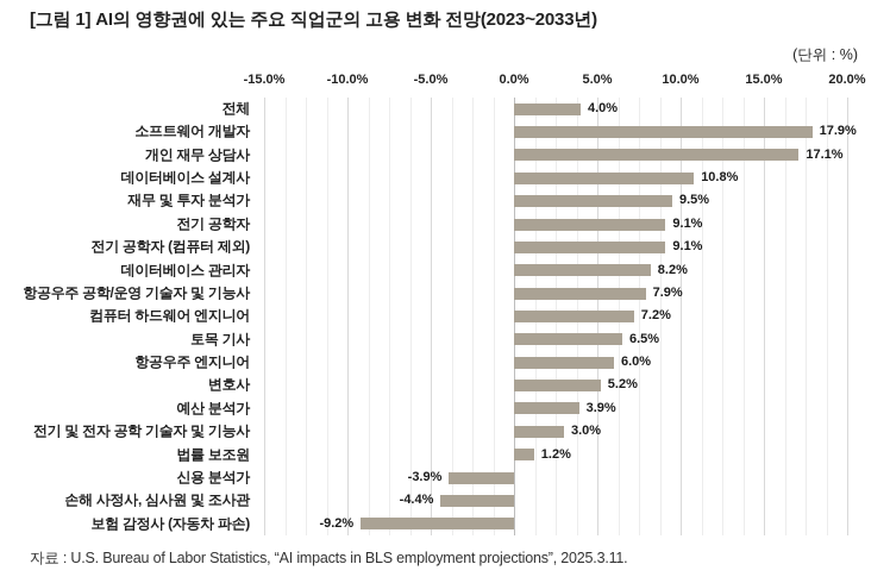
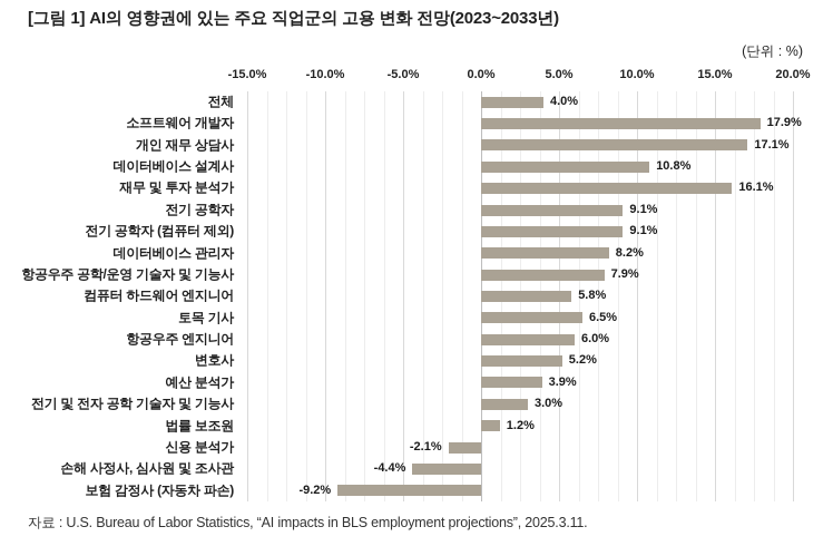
재무 및 투자 분석가: 9.5% -> 16.1%
컴퓨터 하드웨어 엔지니어: 7.2% -> 5.8%
신용 분석가: -3.9% -> -2.1%
